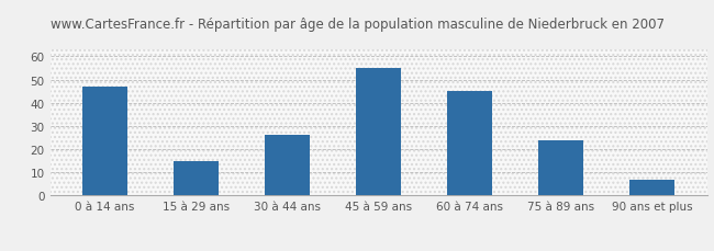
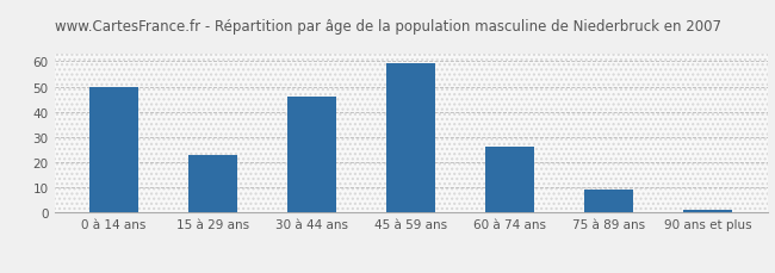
0 à 14 ans: 47 -> 50
15 à 29 ans: 15 -> 23
30 à 44 ans: 26 -> 46
45 à 59 ans: 55 -> 59
60 à 74 ans: 45 -> 26
75 à 89 ans: 24 -> 9
90 ans et plus: 7 -> 1
